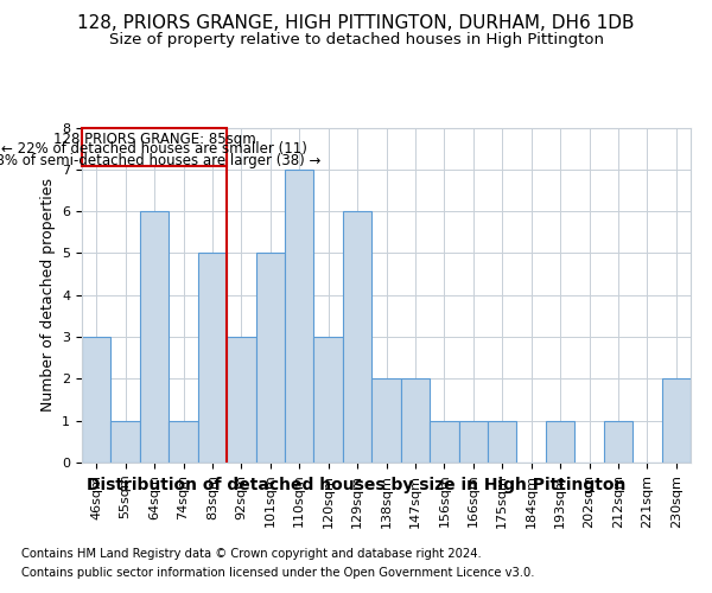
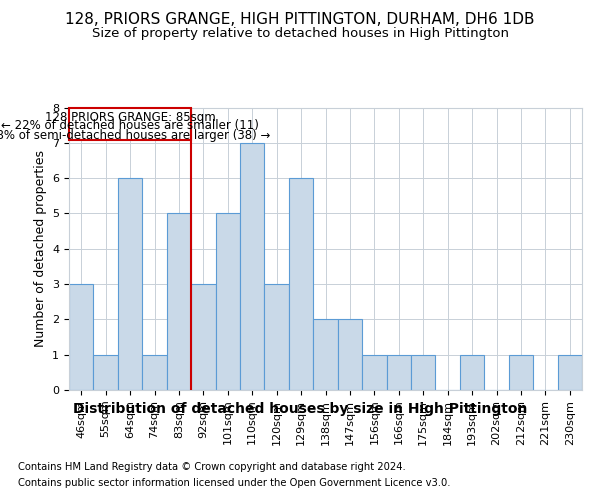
230sqm: 2 -> 1
